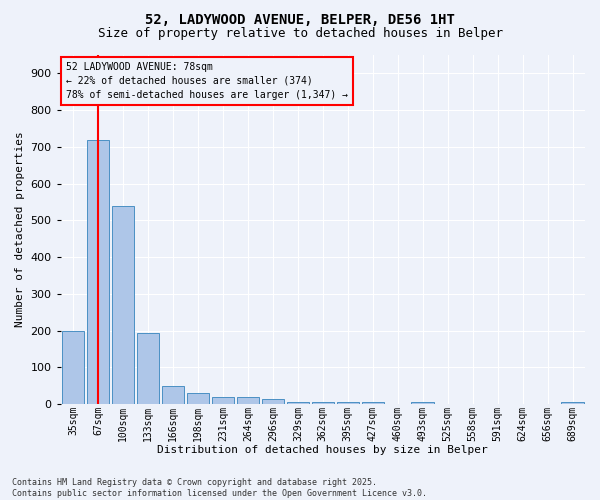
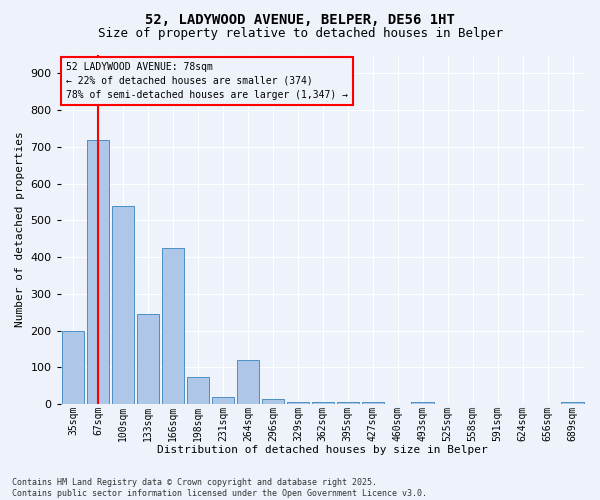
133sqm: 195 -> 245
166sqm: 50 -> 425
198sqm: 30 -> 75
264sqm: 20 -> 120
